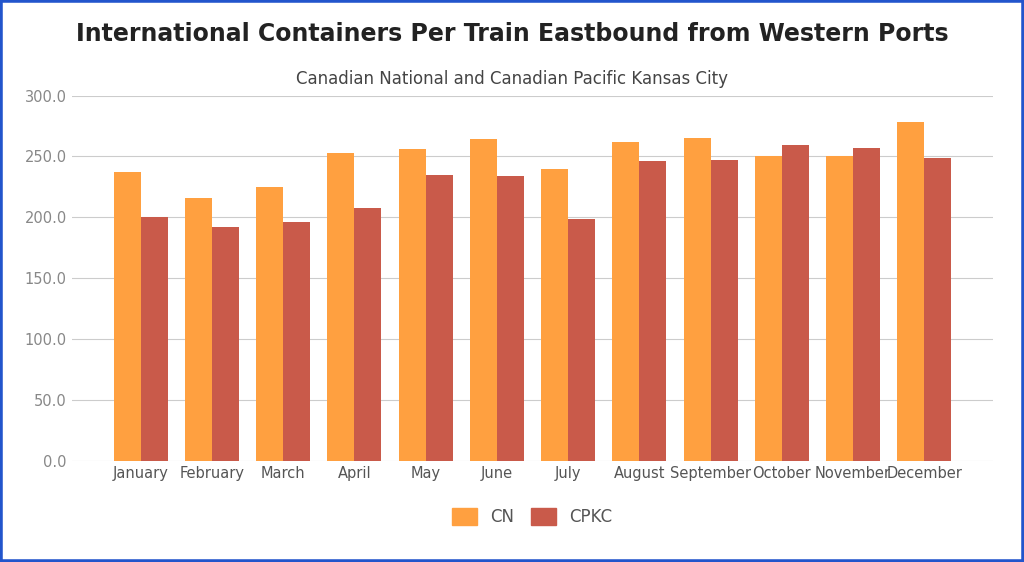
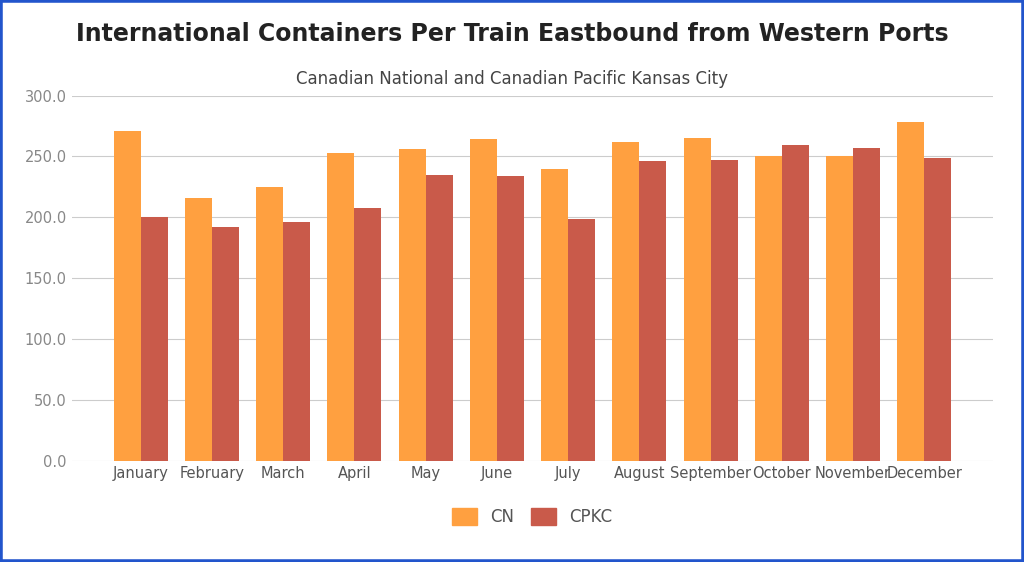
CN/January: 237 -> 271
